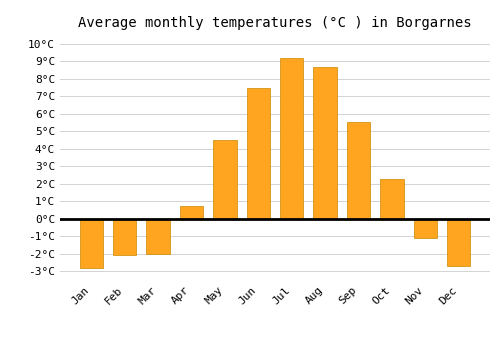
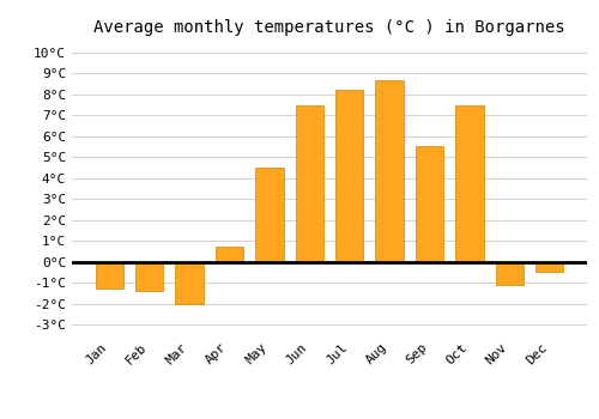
Jan: -2.8°C -> -1.3°C
Feb: -2.1°C -> -1.4°C
Jul: 9.2°C -> 8.2°C
Oct: 2.3°C -> 7.5°C
Dec: -2.7°C -> -0.5°C
